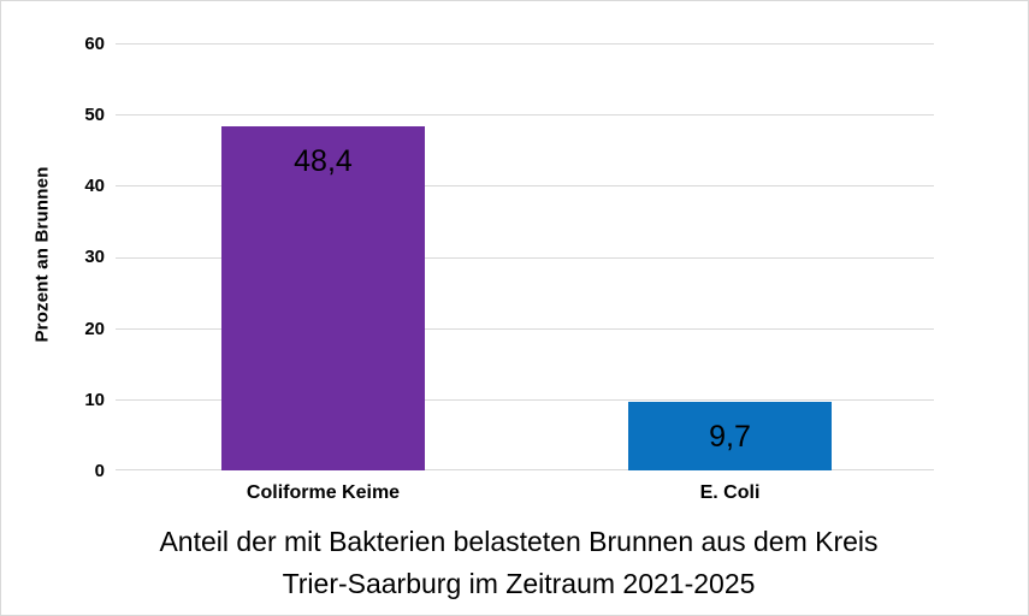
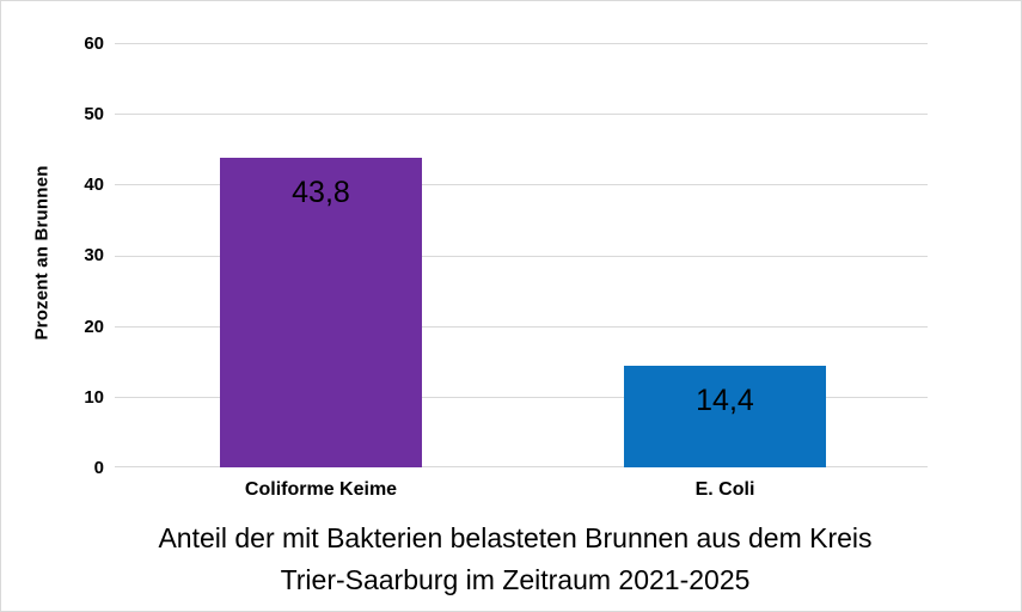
Coliforme Keime: 48,4 -> 43,8
E. Coli: 9,7 -> 14,4
